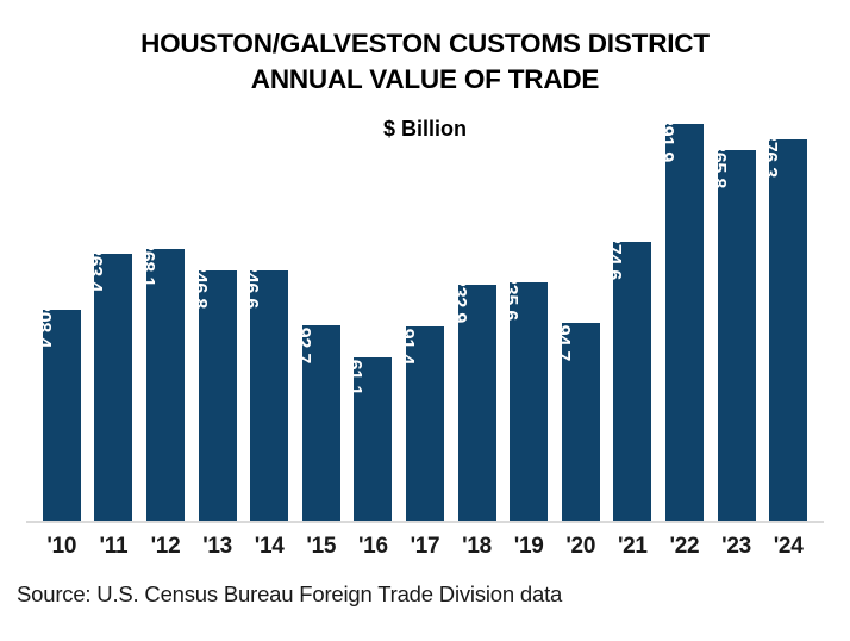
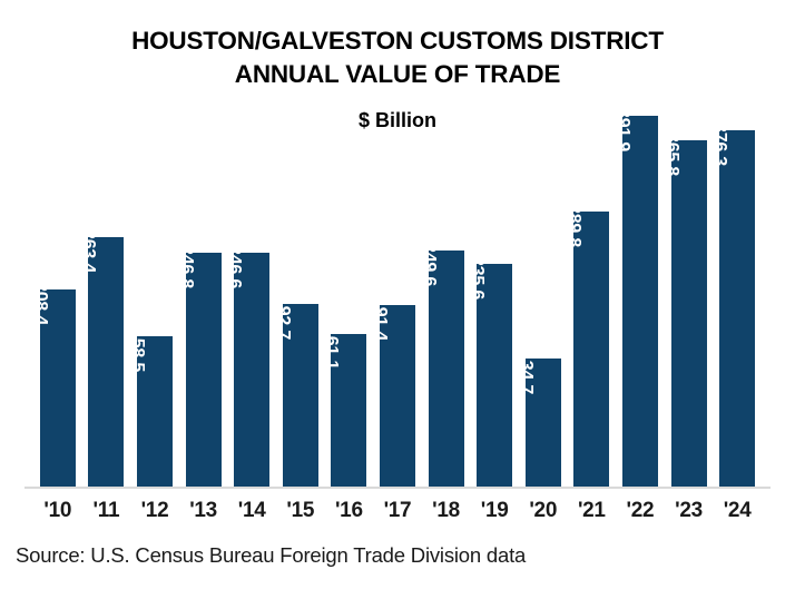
'12: 268.1 -> 158.5
'18: 232.9 -> 249.6
'20: 194.7 -> 134.7
'21: 274.6 -> 289.8
